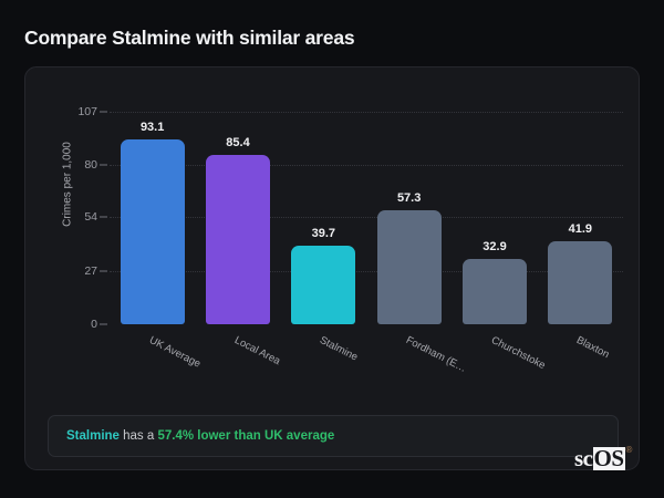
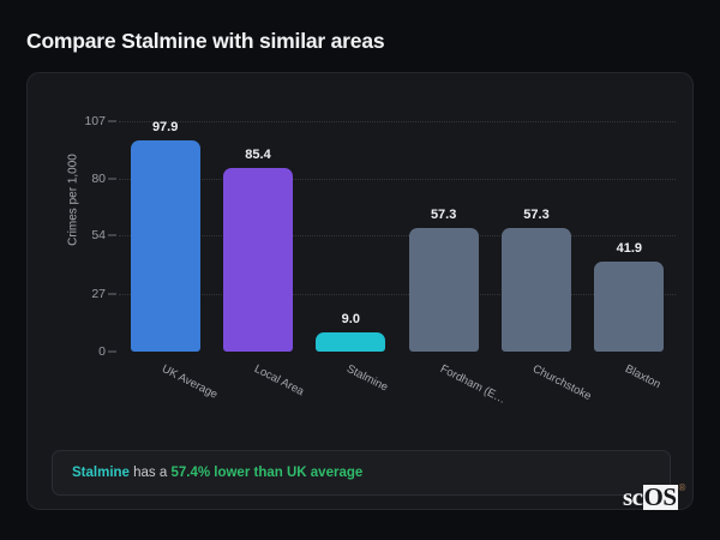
UK Average: 93.1 -> 97.9
Stalmine: 39.7 -> 9.0
Churchstoke: 32.9 -> 57.3
